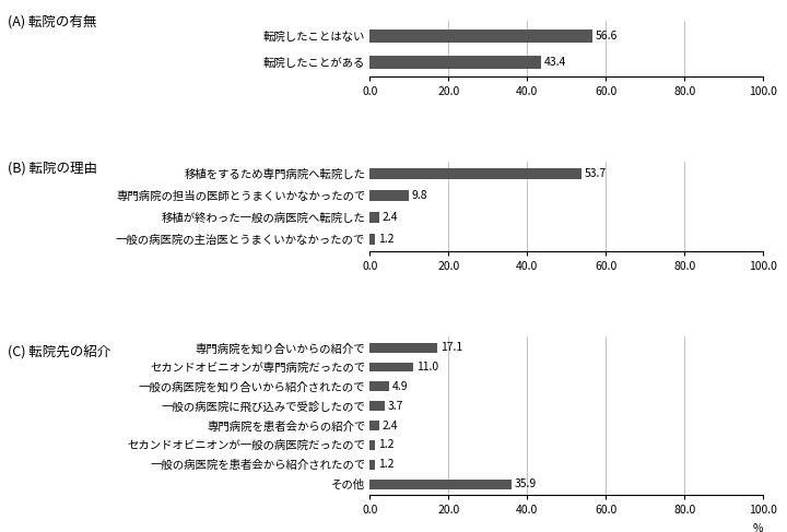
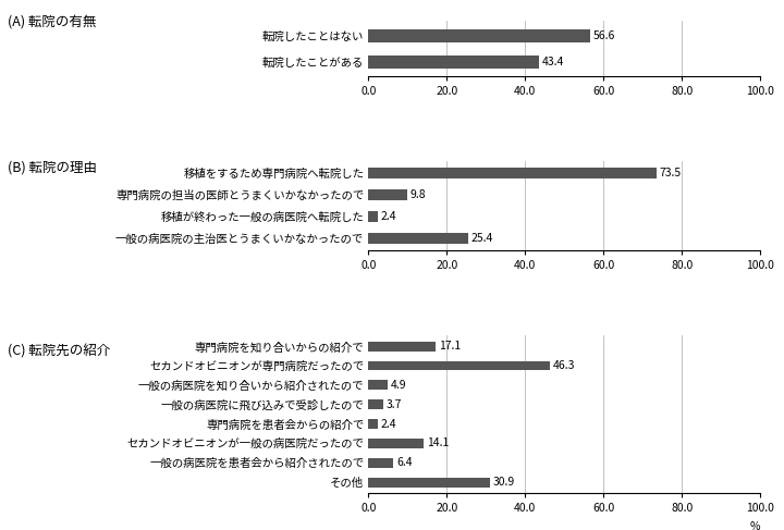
移植をするため専門病院へ転院した: 53.7 -> 73.5
一般の病医院の主治医とうまくいかなかったので: 1.2 -> 25.4
セカンドオビニオンが専門病院だったので: 11.0 -> 46.3
セカンドオビニオンが一般の病医院だったので: 1.2 -> 14.1
一般の病医院を患者会から紹介されたので: 1.2 -> 6.4
その他: 35.9 -> 30.9
